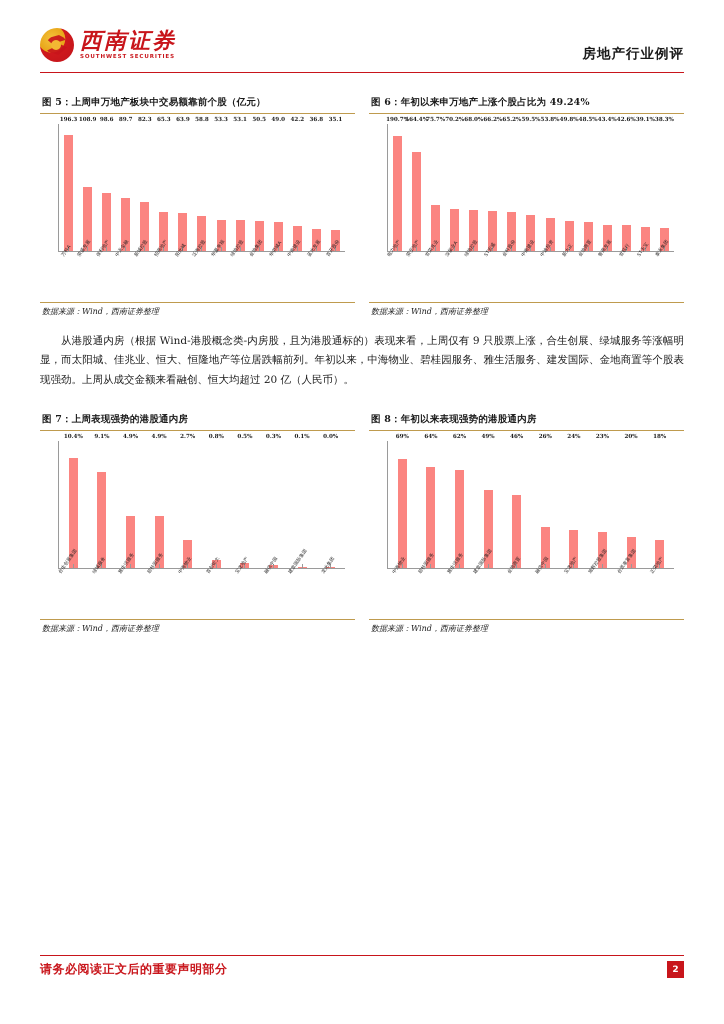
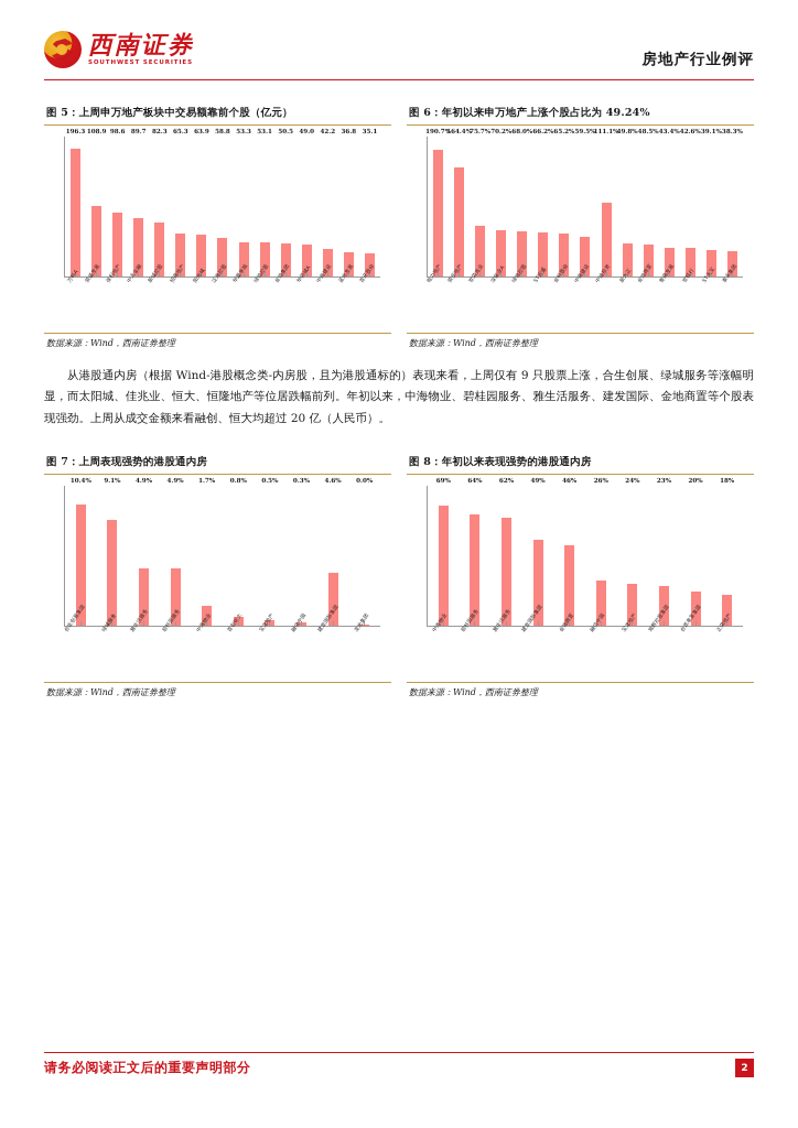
图 6：年初以来申万地产上涨个股占比为 49.24%/中迪投资: 53.8% -> 111.1%
图 7：上周表现强势的港股通内房/中海物业: 2.7% -> 1.7%
图 7：上周表现强势的港股通内房/建发国际集团: 0.1% -> 4.6%
